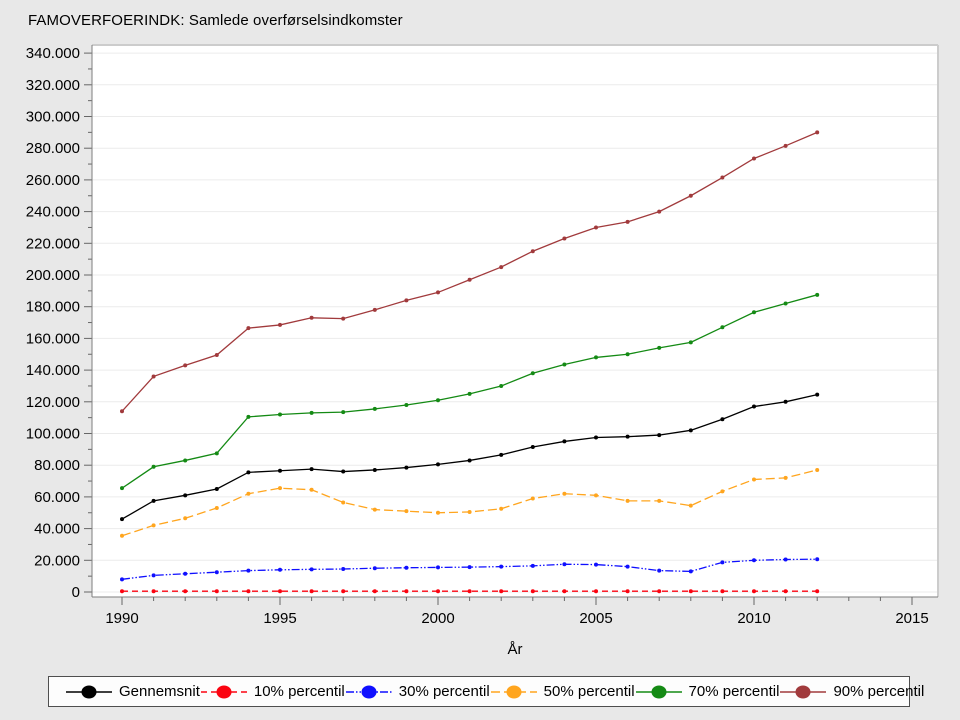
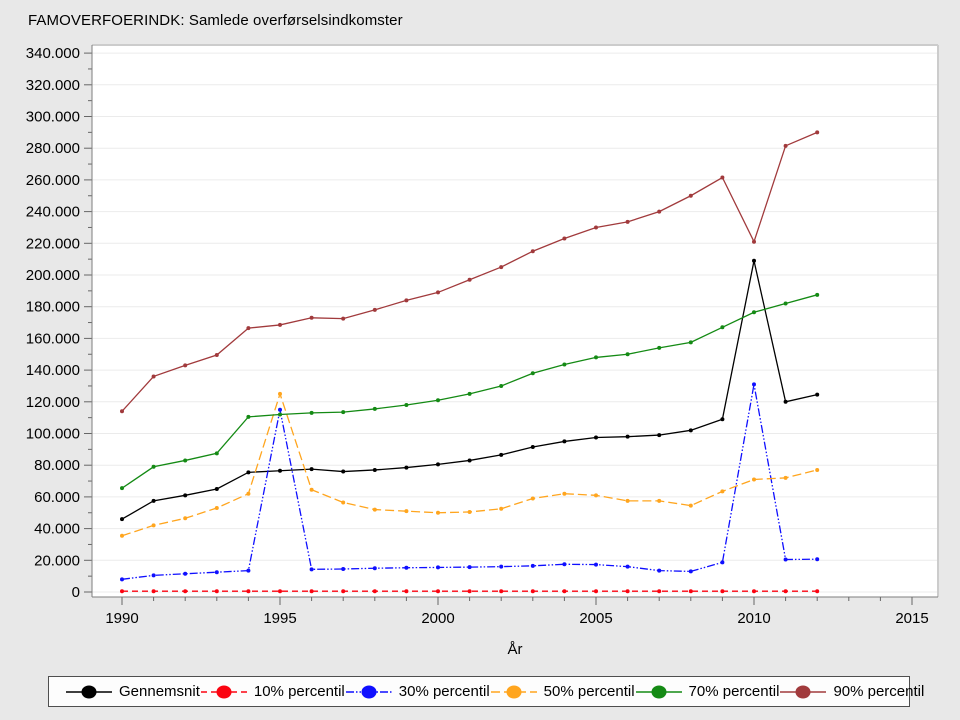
30% percentil/1995: 14000 -> 115000
50% percentil/1995: 66000 -> 125000
Gennemsnit/2010: 117000 -> 209000
30% percentil/2010: 20000 -> 131000
90% percentil/2010: 274000 -> 221000
